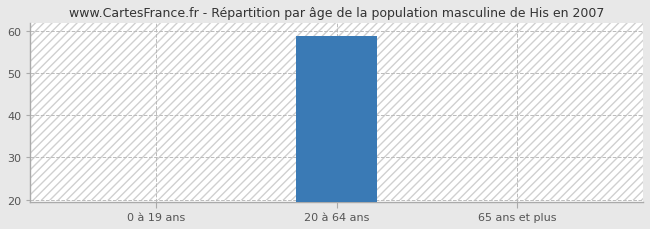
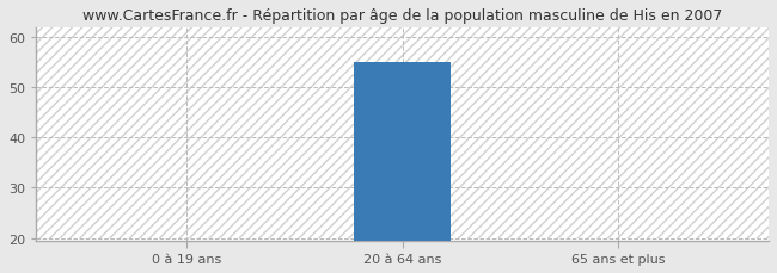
20 à 64 ans: 59 -> 55
